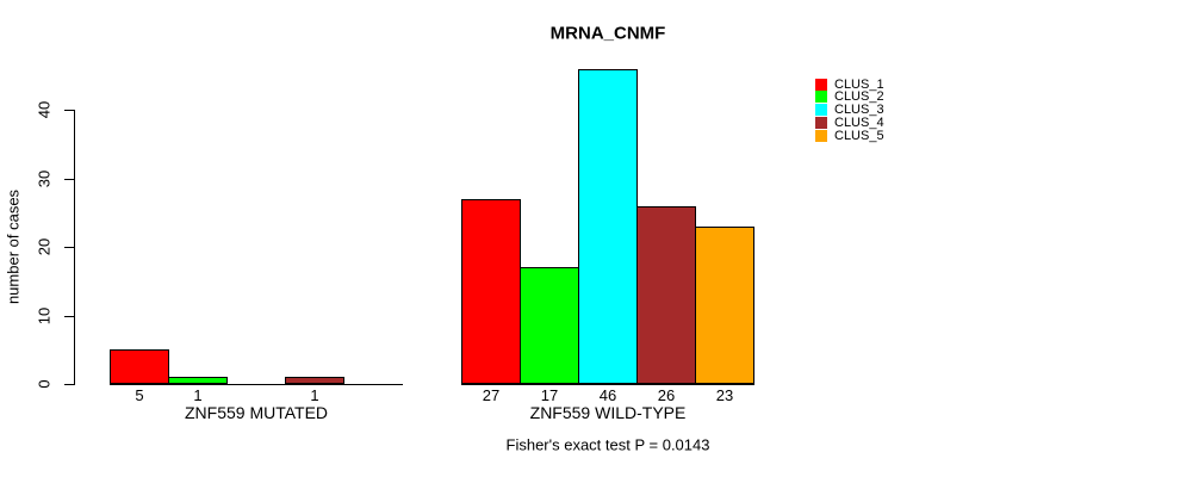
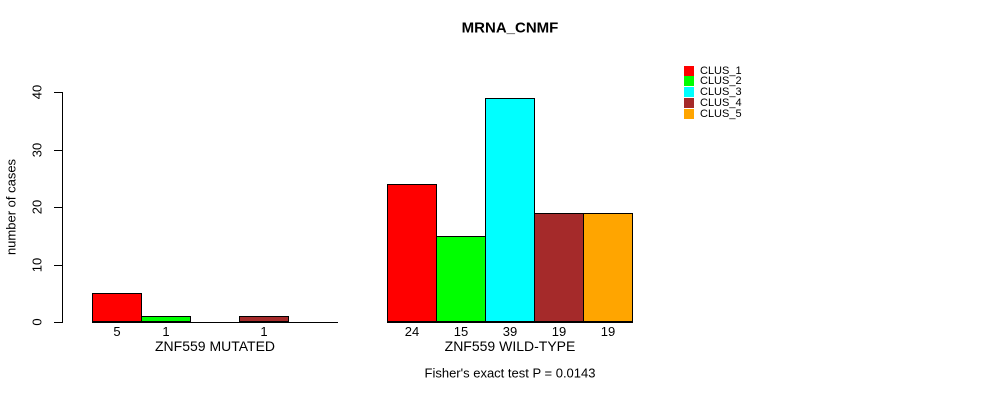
CLUS_1/ZNF559 WILD-TYPE: 27 -> 24
CLUS_2/ZNF559 WILD-TYPE: 17 -> 15
CLUS_3/ZNF559 WILD-TYPE: 46 -> 39
CLUS_4/ZNF559 WILD-TYPE: 26 -> 19
CLUS_5/ZNF559 WILD-TYPE: 23 -> 19
